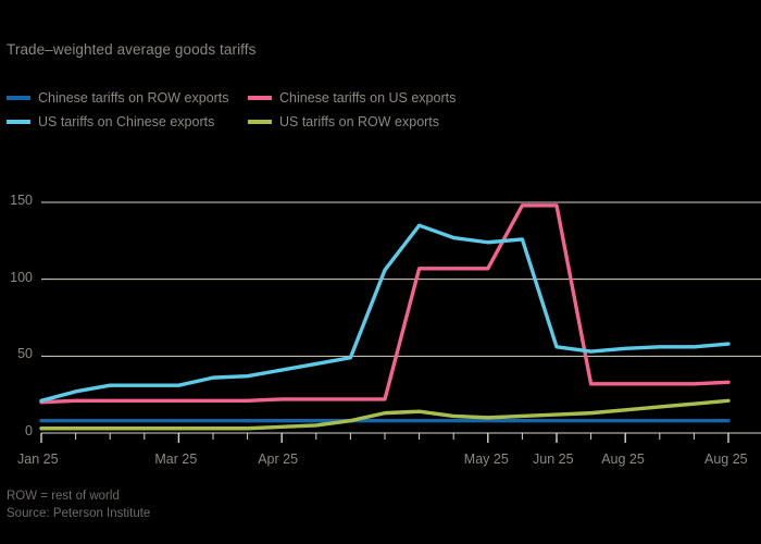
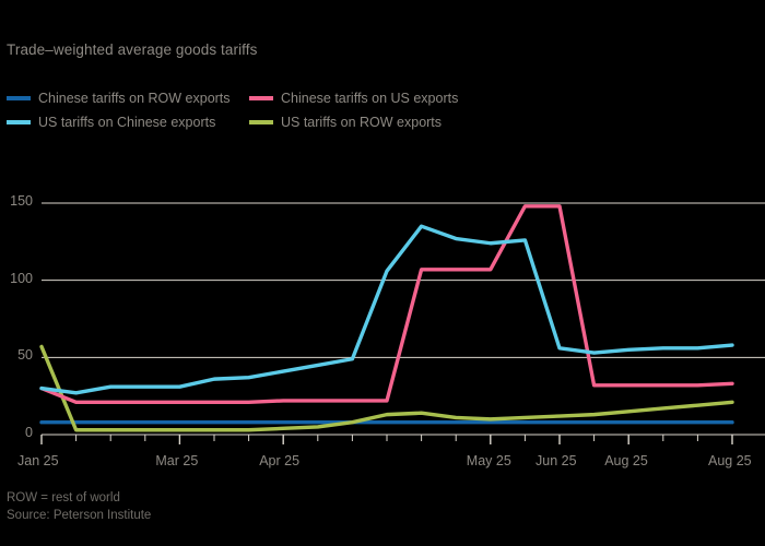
US tariffs on Chinese exports/0: 21 -> 30
Chinese tariffs on US exports/0: 20 -> 30
US tariffs on ROW exports/0: 3 -> 57
